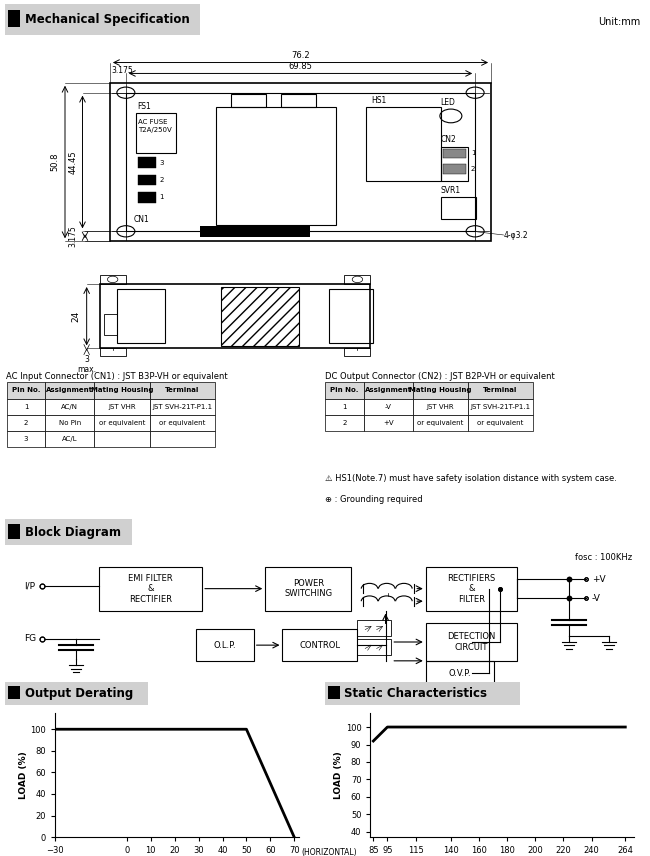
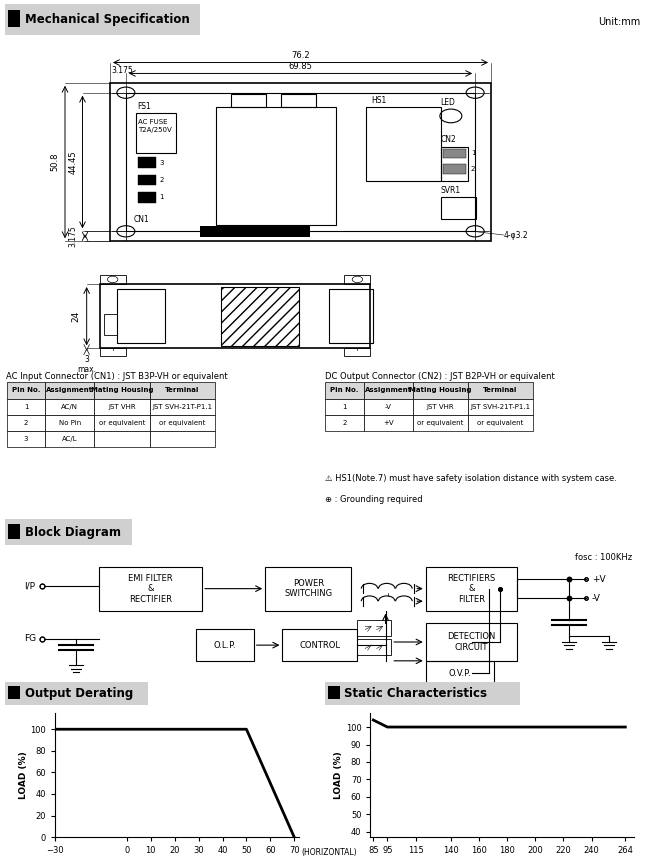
85: 92 -> 104
